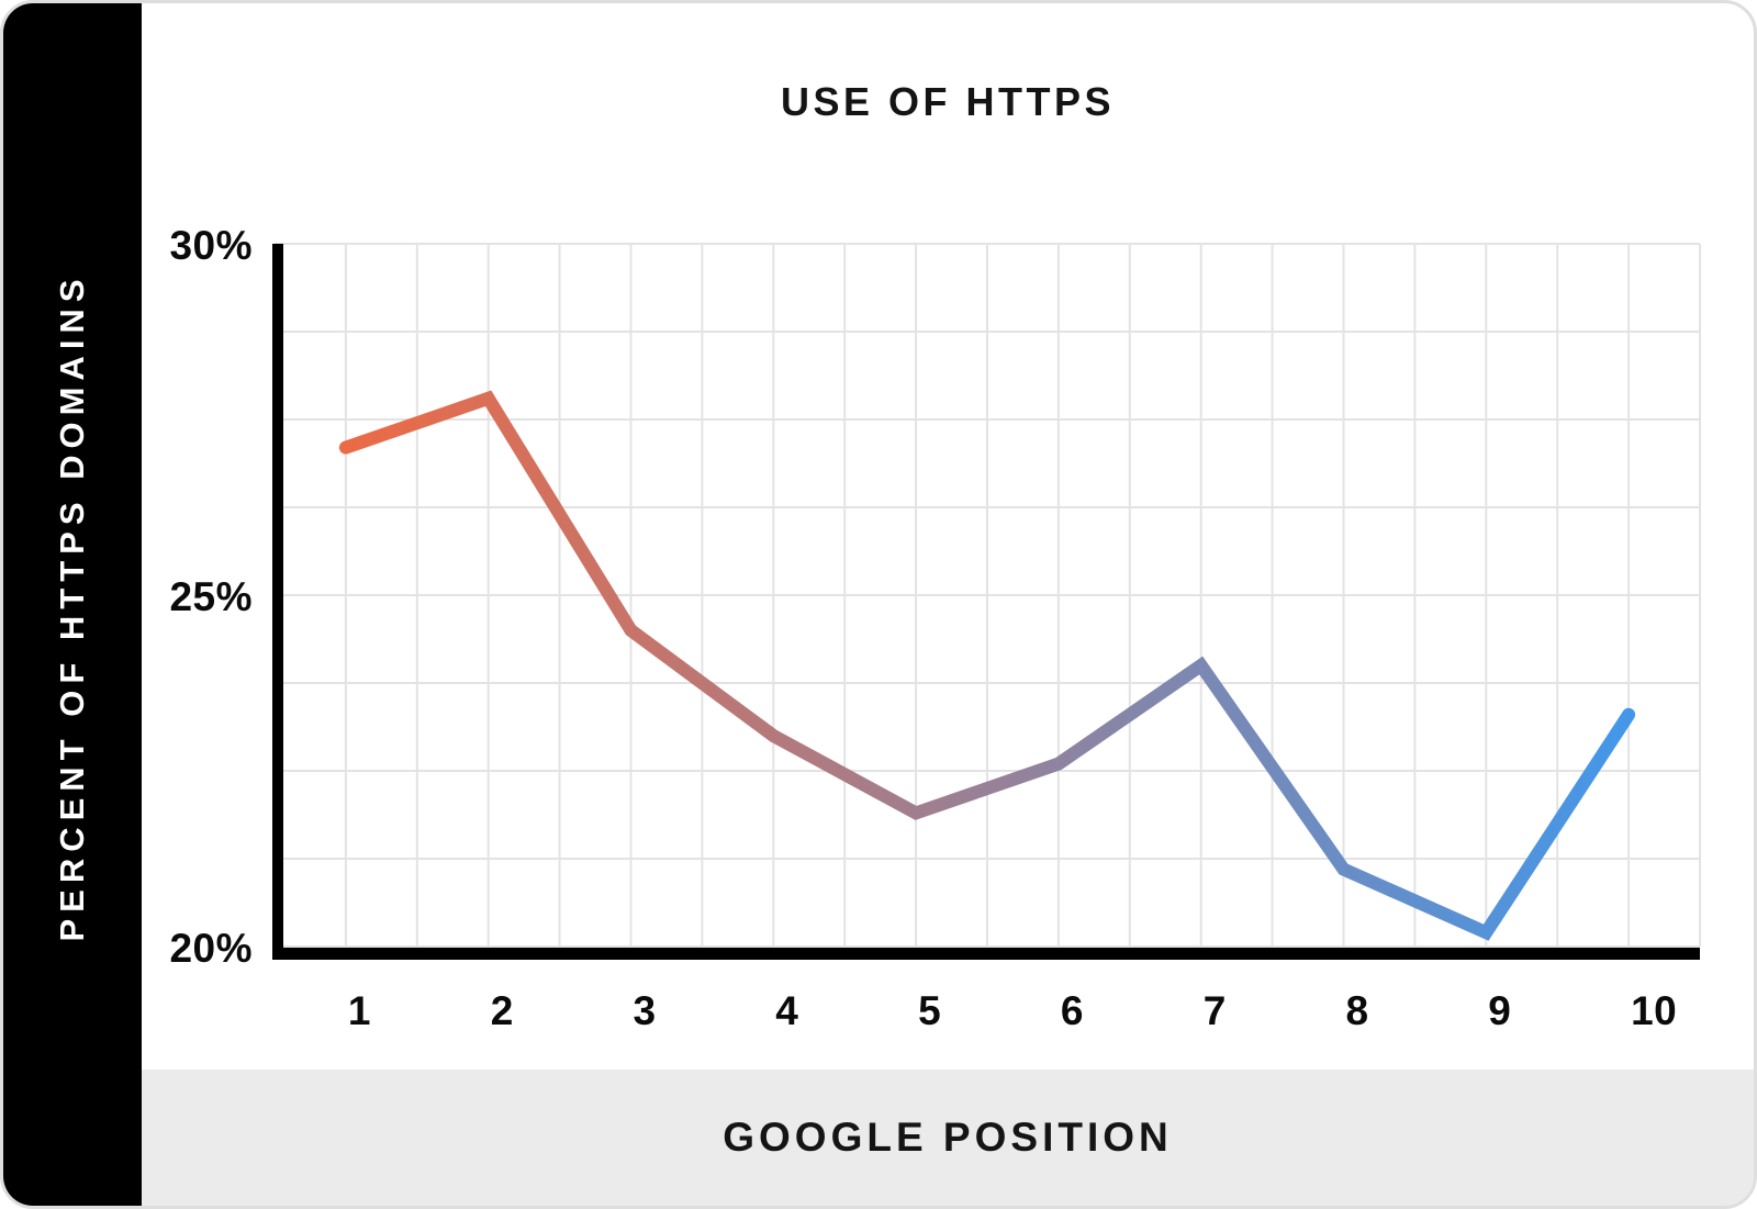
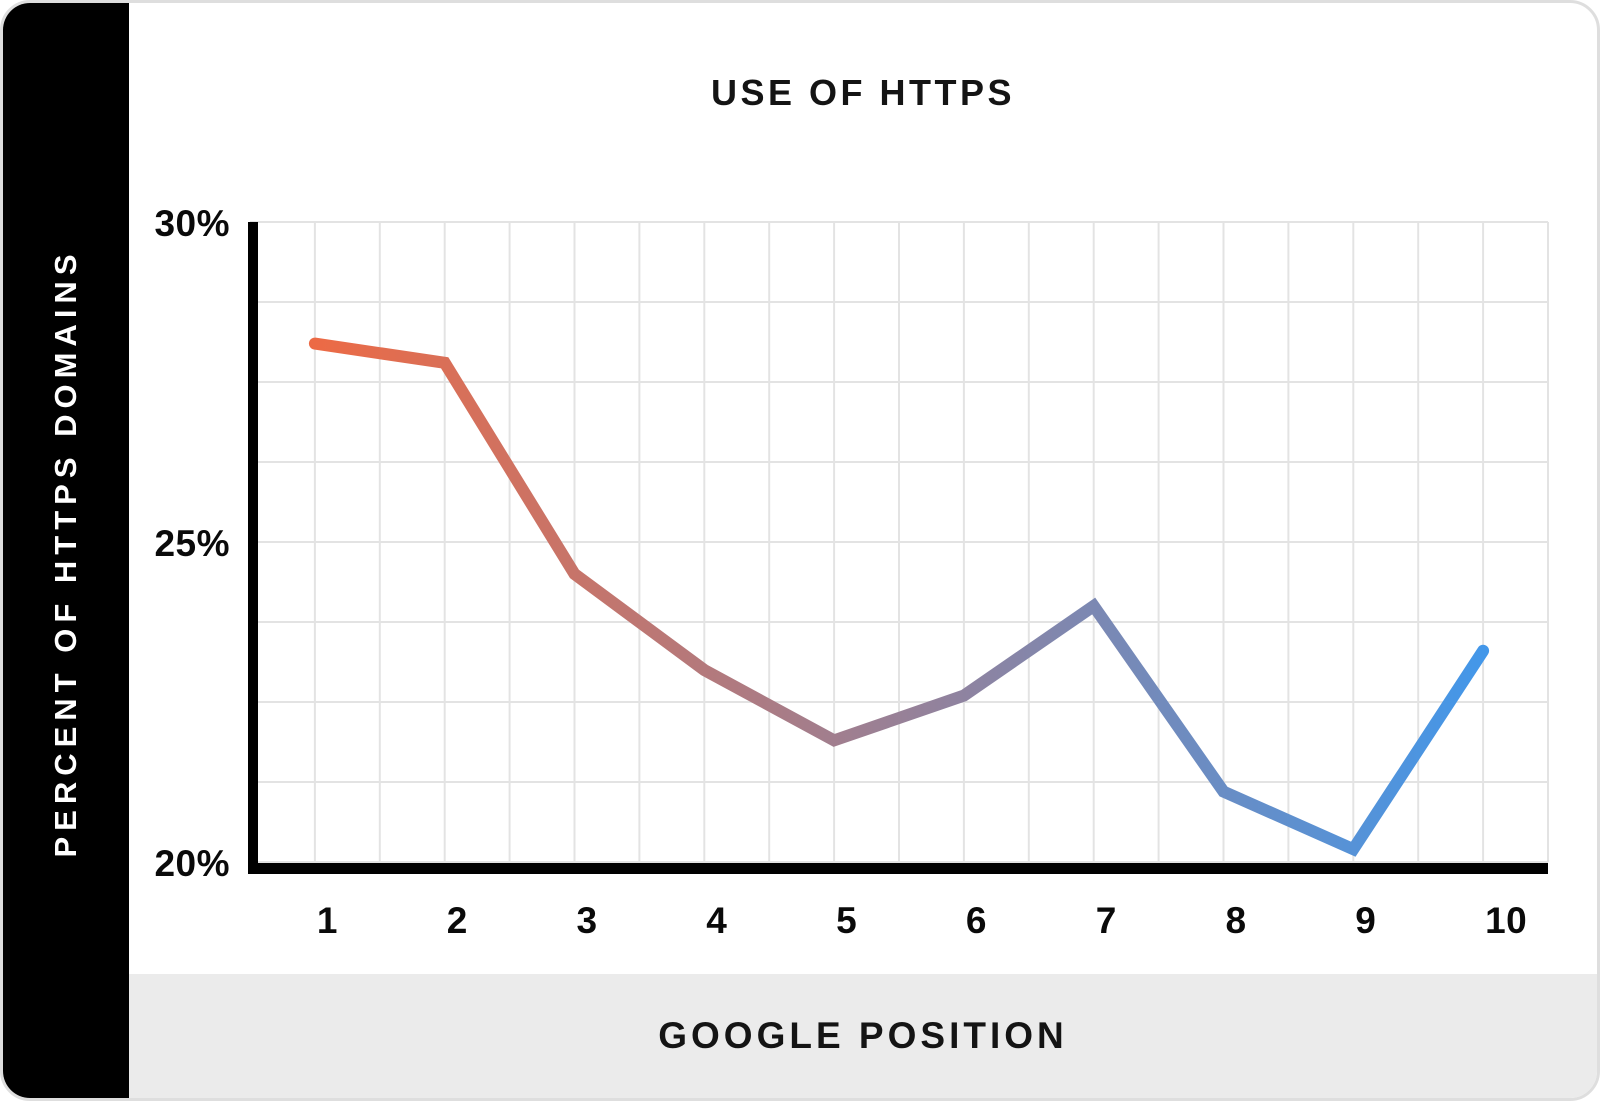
1: 27.1% -> 28.1%
